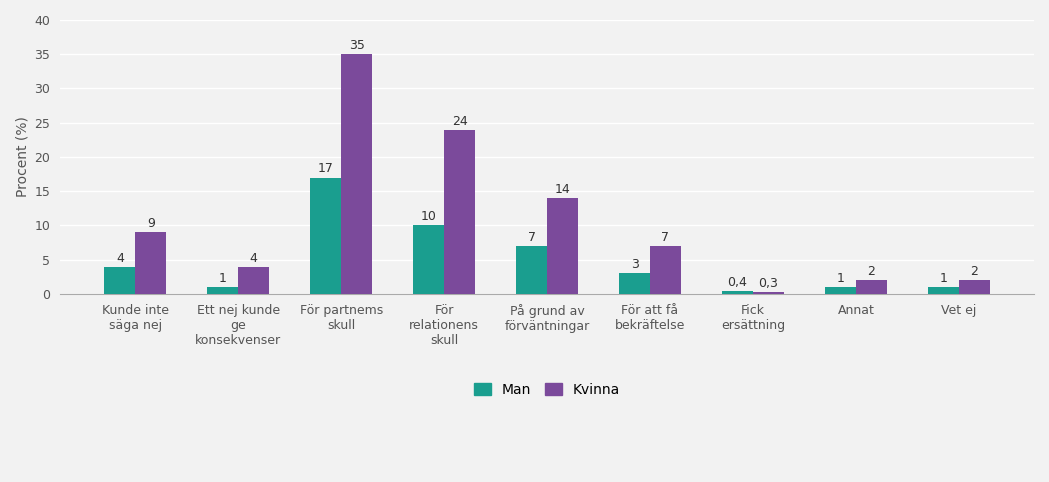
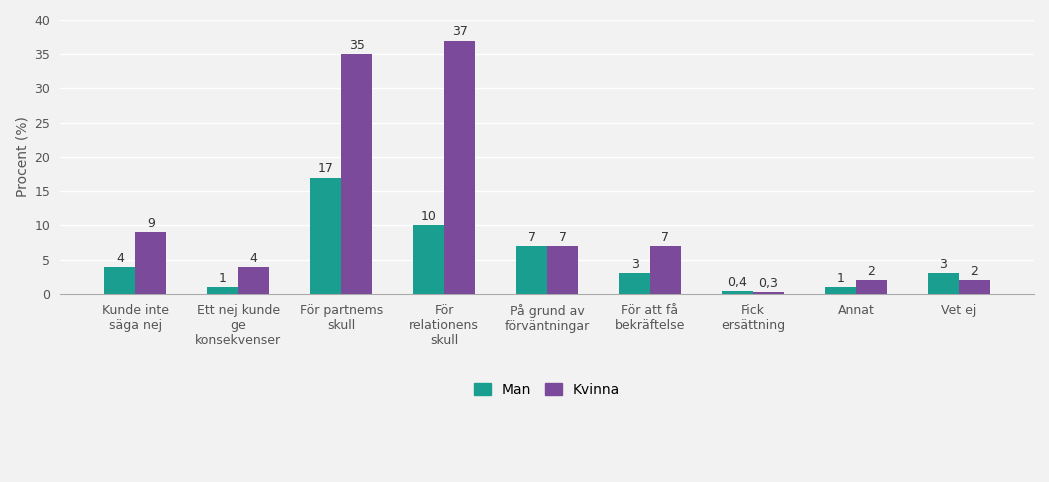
Kvinna/För relationens skull: 24 -> 37
Kvinna/På grund av förväntningar: 14 -> 7
Man/Vet ej: 1 -> 3
